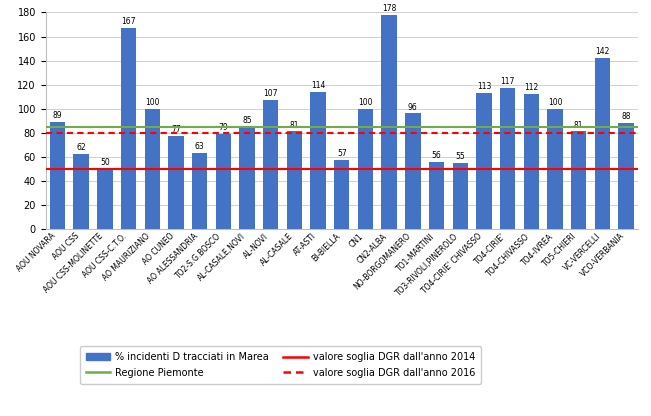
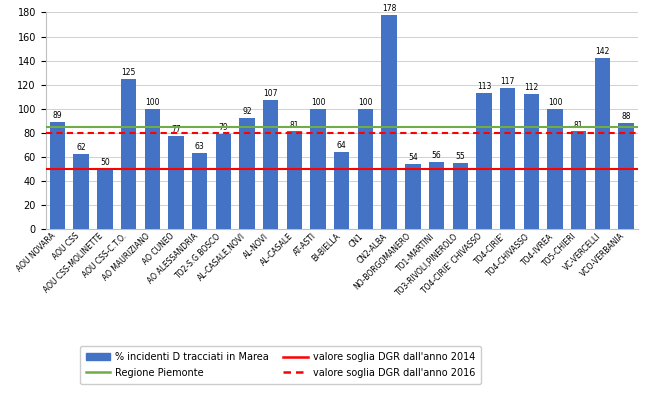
AOU CSS-C.T.O.: 167 -> 125
AL-CASALE,NOVI: 85 -> 92
AT-ASTI: 114 -> 100
BI-BIELLA: 57 -> 64
NO-BORGOMANERO: 96 -> 54
